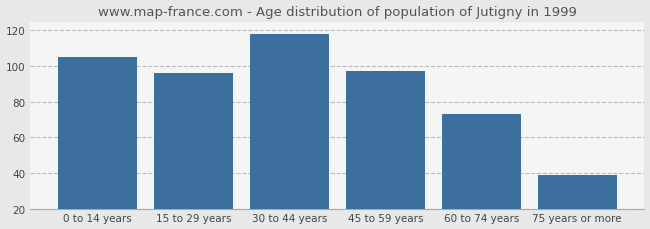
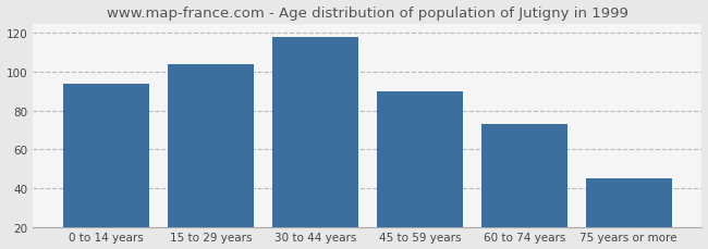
0 to 14 years: 105 -> 94
15 to 29 years: 96 -> 104
45 to 59 years: 97 -> 90
75 years or more: 39 -> 45
